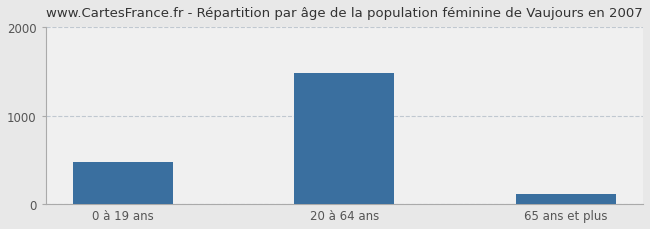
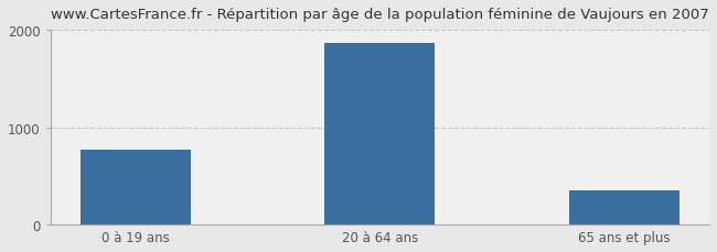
0 à 19 ans: 480 -> 770
20 à 64 ans: 1480 -> 1870
65 ans et plus: 120 -> 350
